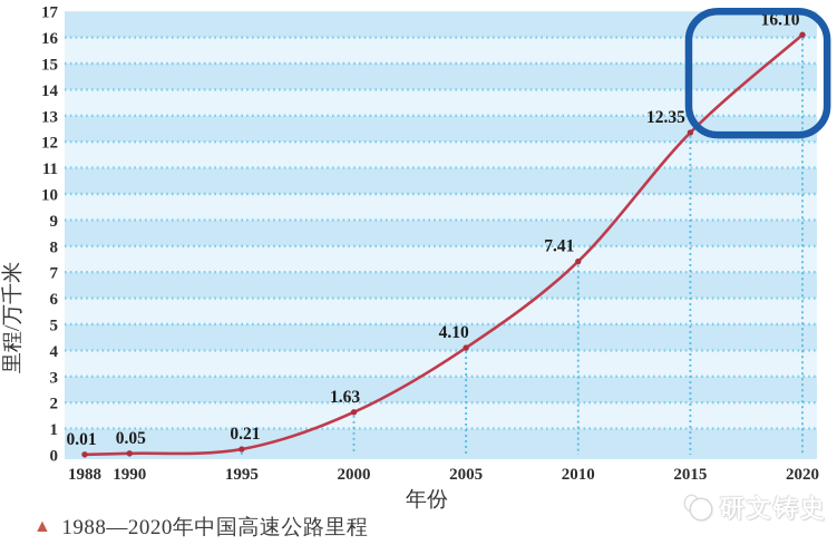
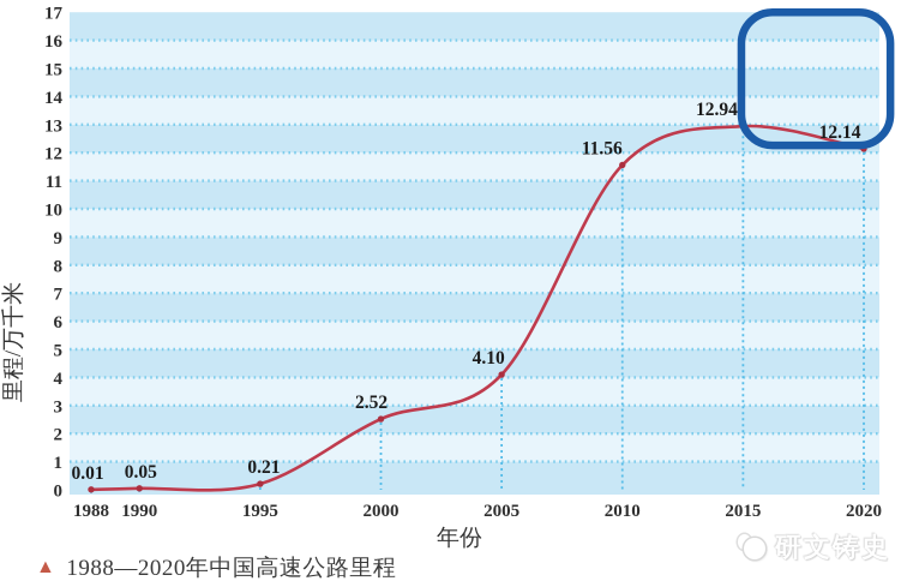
2000: 1.63 -> 2.52
2010: 7.41 -> 11.56
2015: 12.35 -> 12.94
2020: 16.10 -> 12.14
